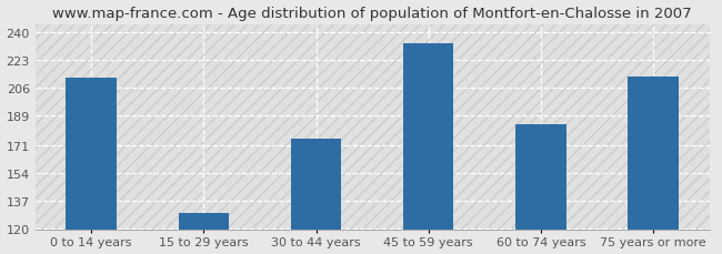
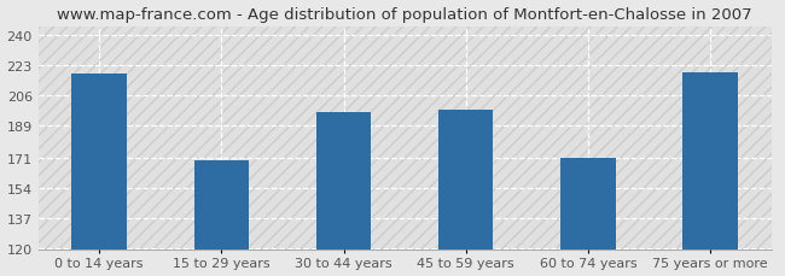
0 to 14 years: 212 -> 218
15 to 29 years: 130 -> 170
30 to 44 years: 175 -> 197
45 to 59 years: 233 -> 198
60 to 74 years: 184 -> 171
75 years or more: 213 -> 219
